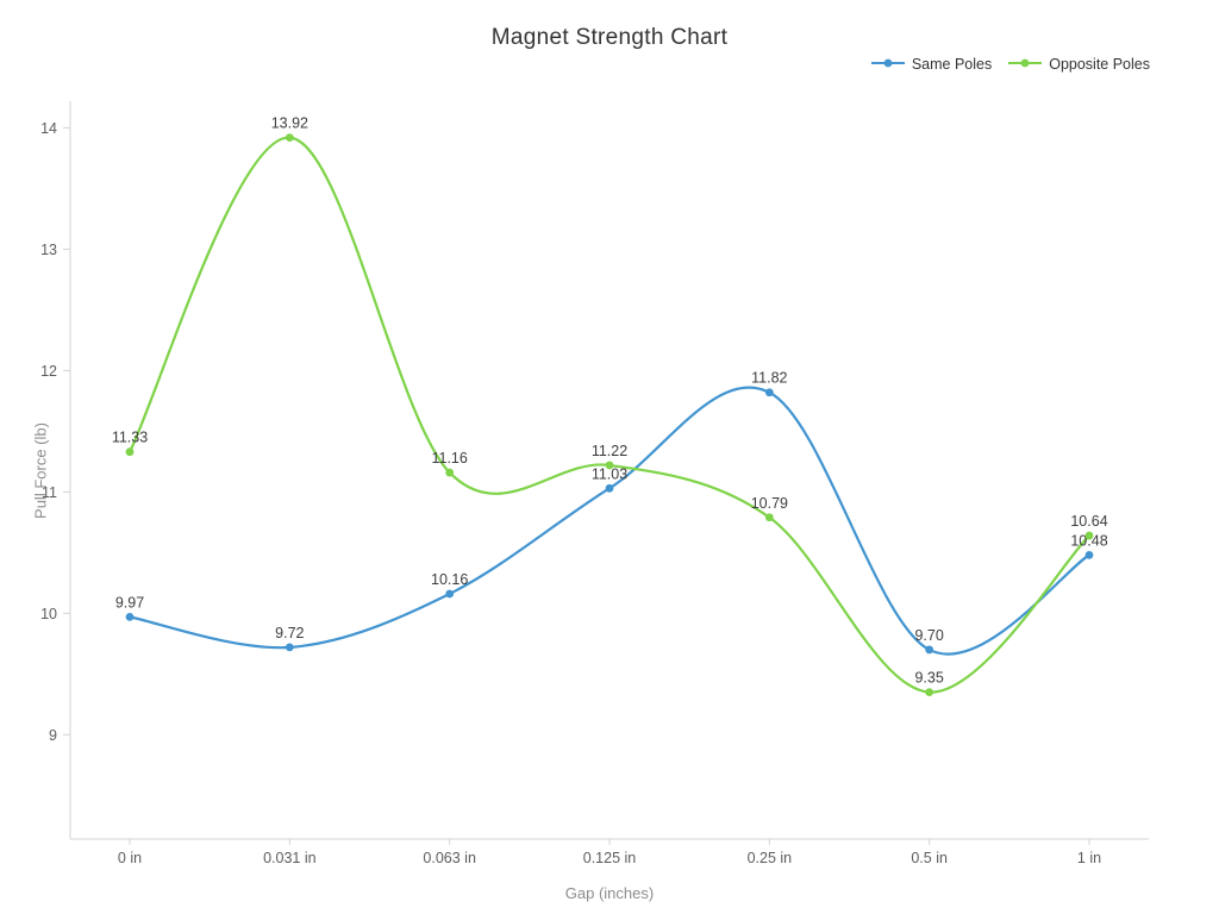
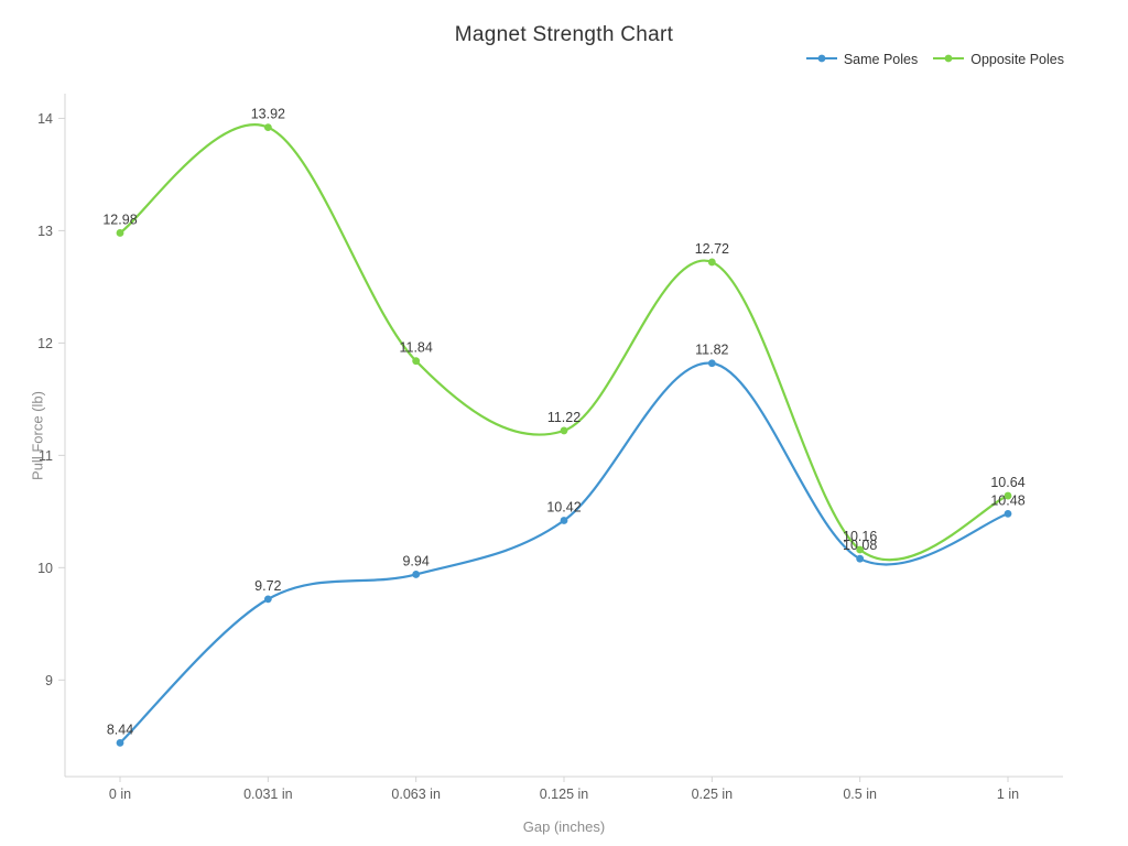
Same Poles/0 in: 9.97 -> 8.44
Opposite Poles/0 in: 11.33 -> 12.98
Same Poles/0.063 in: 10.16 -> 9.94
Opposite Poles/0.063 in: 11.16 -> 11.84
Same Poles/0.125 in: 11.03 -> 10.42
Opposite Poles/0.25 in: 10.79 -> 12.72
Same Poles/0.5 in: 9.70 -> 10.08
Opposite Poles/0.5 in: 9.35 -> 10.16
